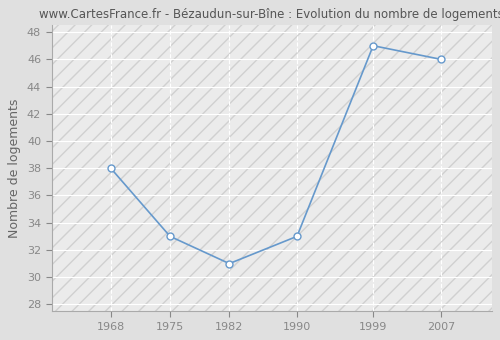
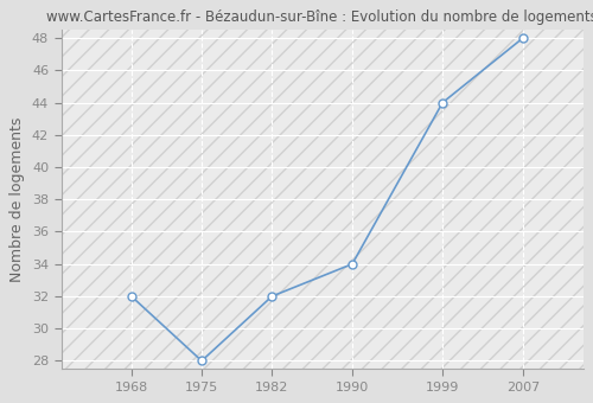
1968: 38 -> 32
1975: 33 -> 28
1982: 31 -> 32
1990: 33 -> 34
1999: 47 -> 44
2007: 46 -> 48
